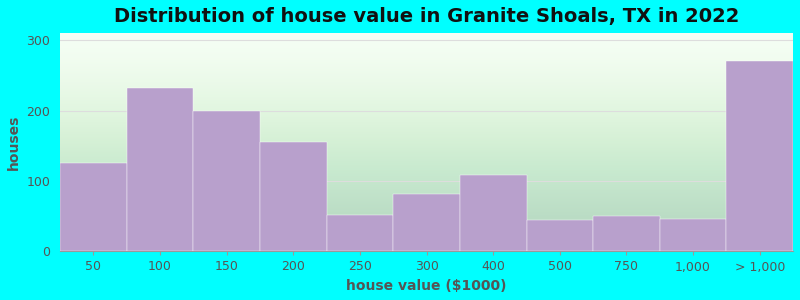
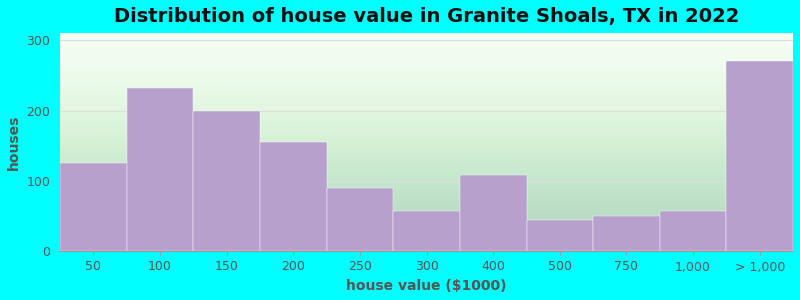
250: 52 -> 90
300: 82 -> 57
1,000: 46 -> 57
